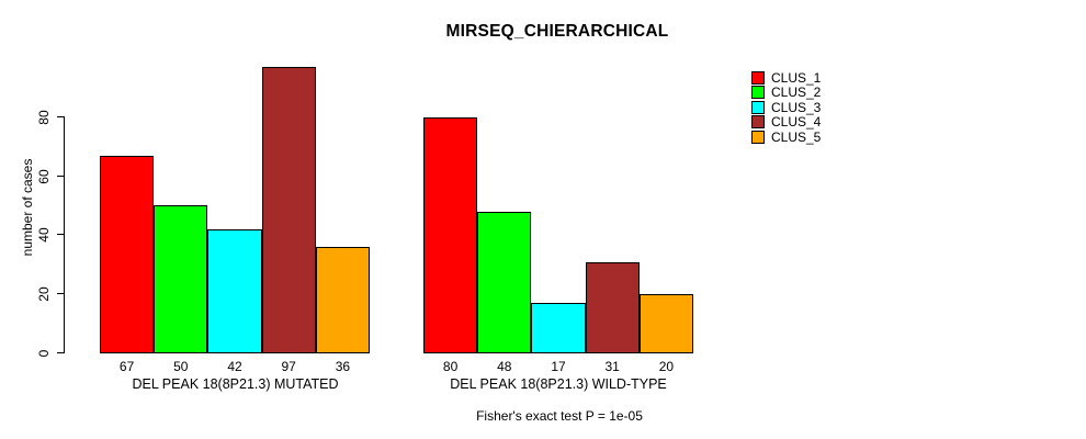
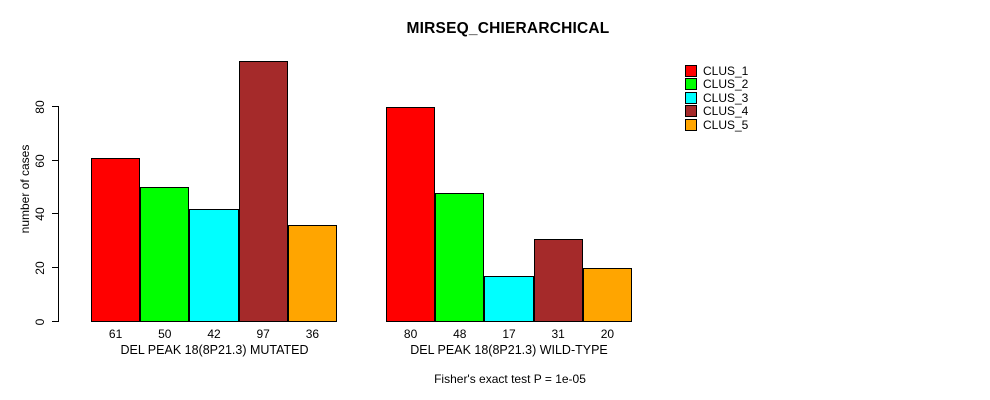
CLUS_1/DEL PEAK 18(8P21.3) MUTATED: 67 -> 61
